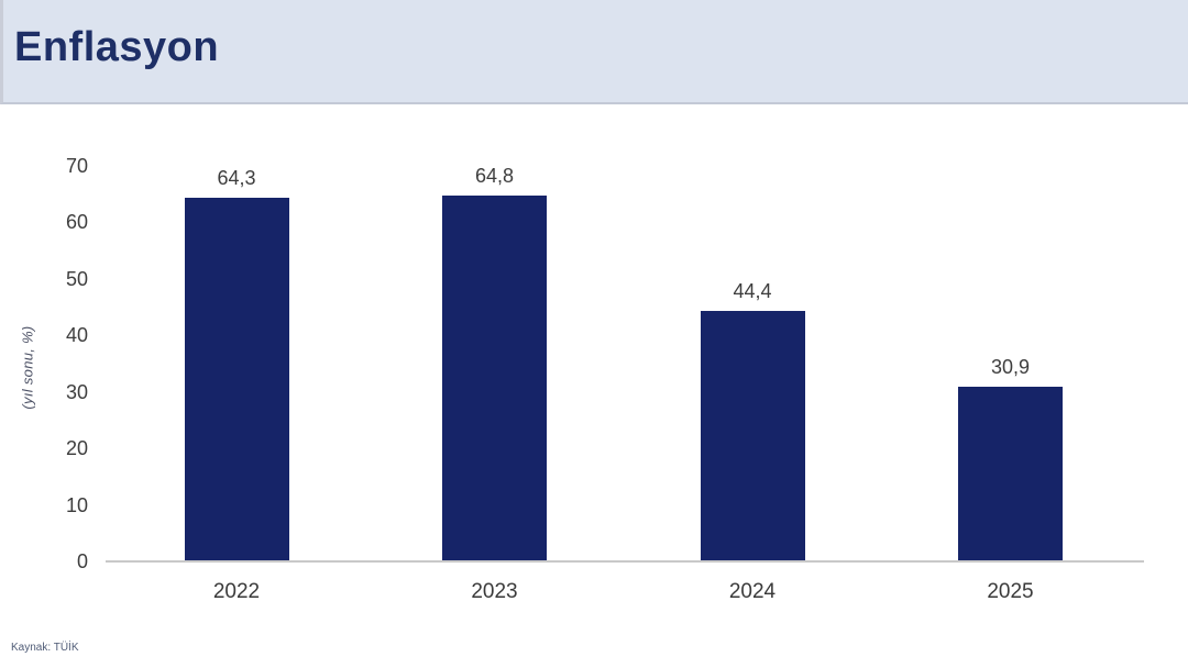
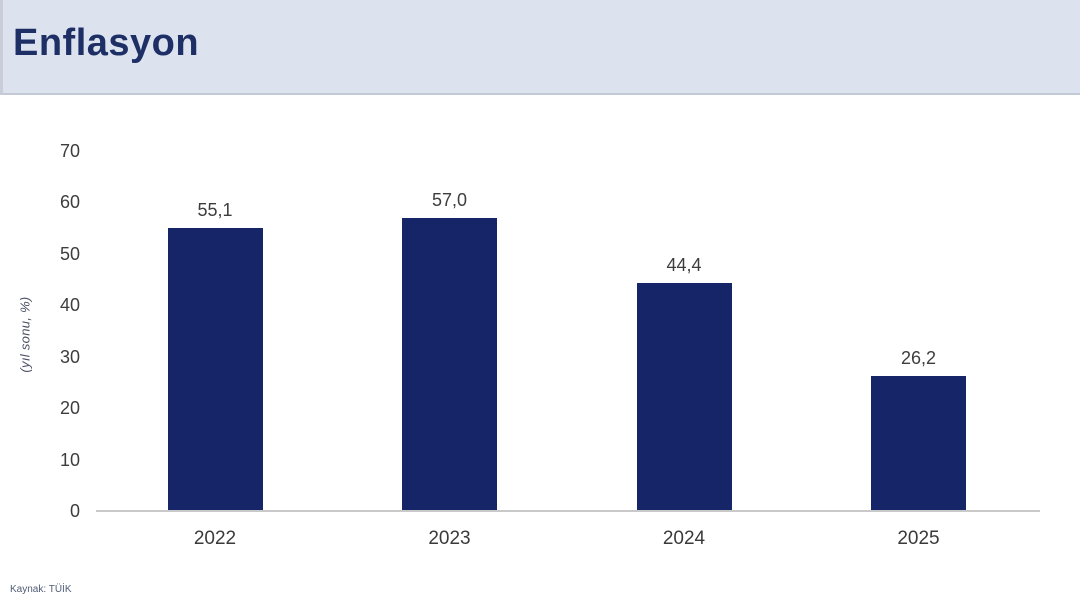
2022: 64,3 -> 55,1
2023: 64,8 -> 57,0
2025: 30,9 -> 26,2
